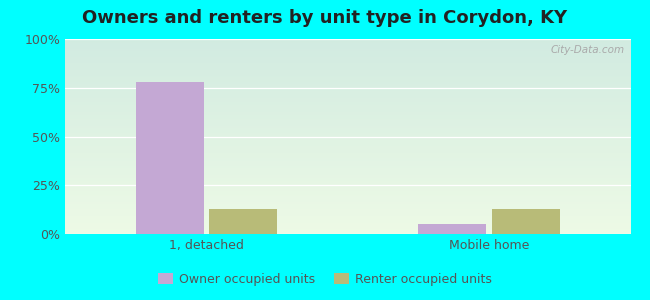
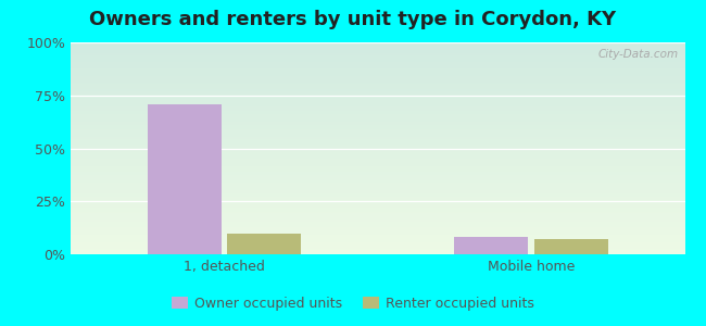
Owner occupied units/1, detached: 78% -> 71%
Renter occupied units/1, detached: 13% -> 10%
Owner occupied units/Mobile home: 5% -> 8%
Renter occupied units/Mobile home: 13% -> 7%
